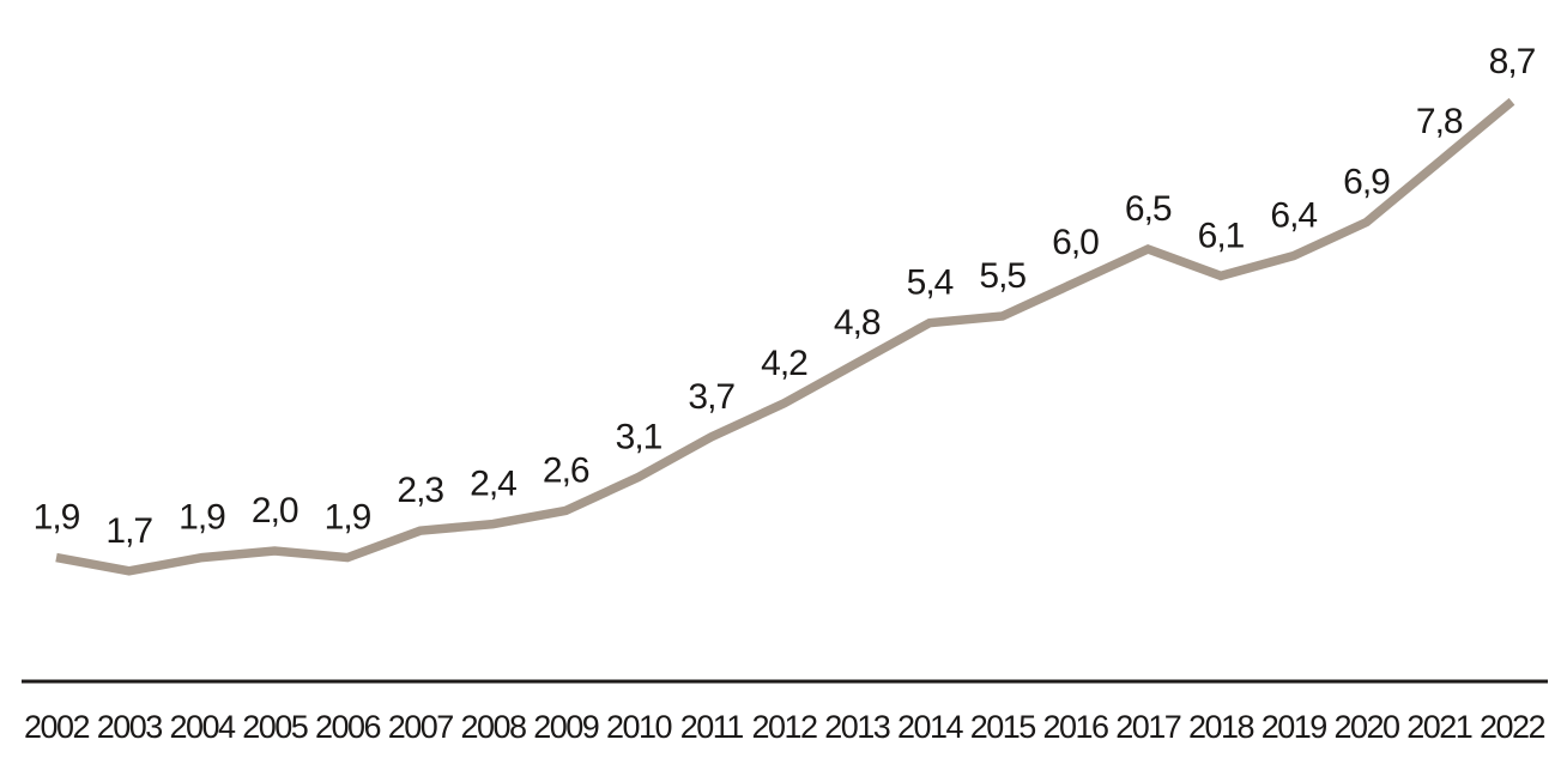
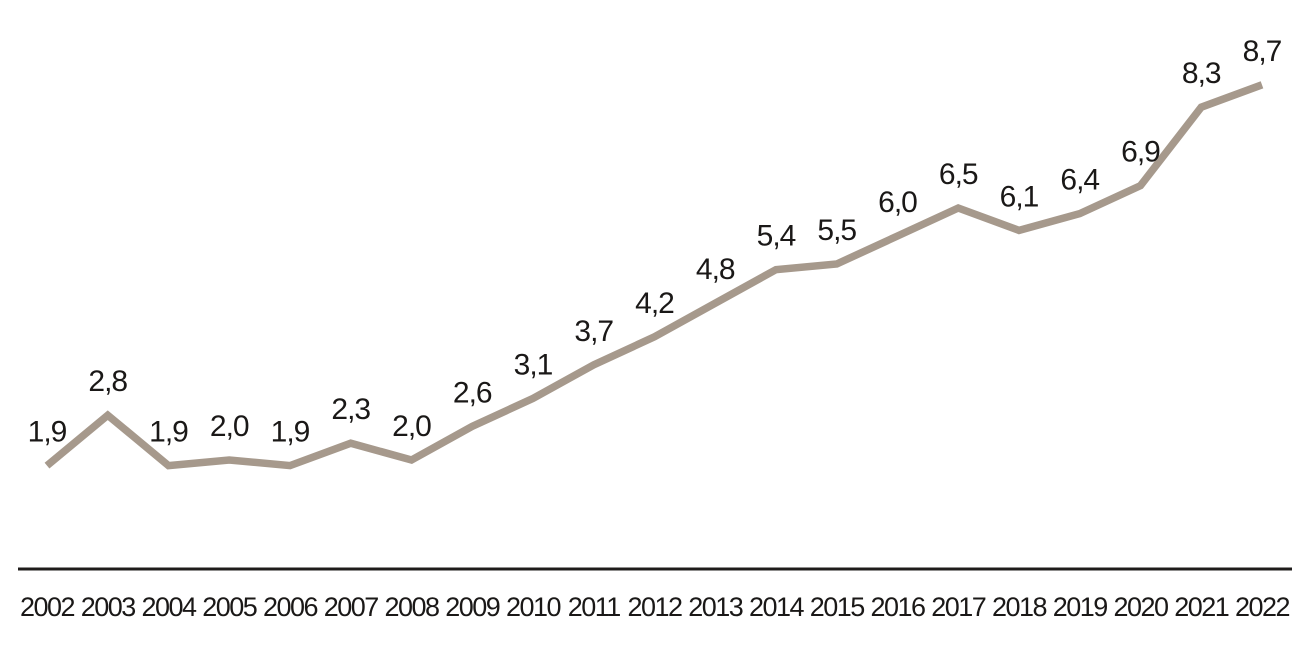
2003: 1,7 -> 2,8
2008: 2,4 -> 2,0
2021: 7,8 -> 8,3
